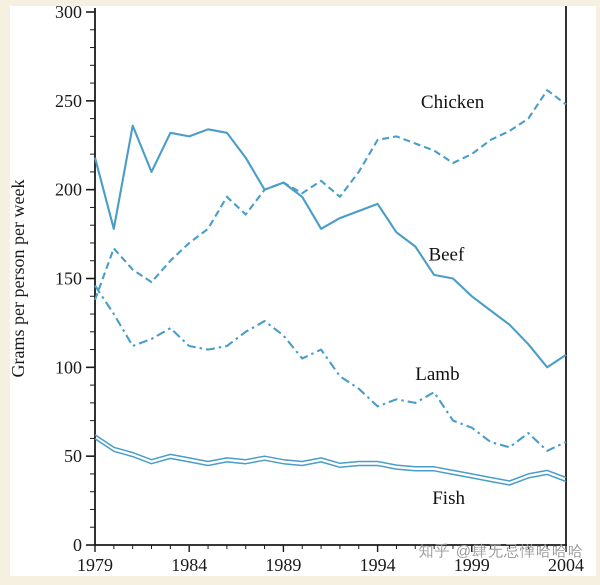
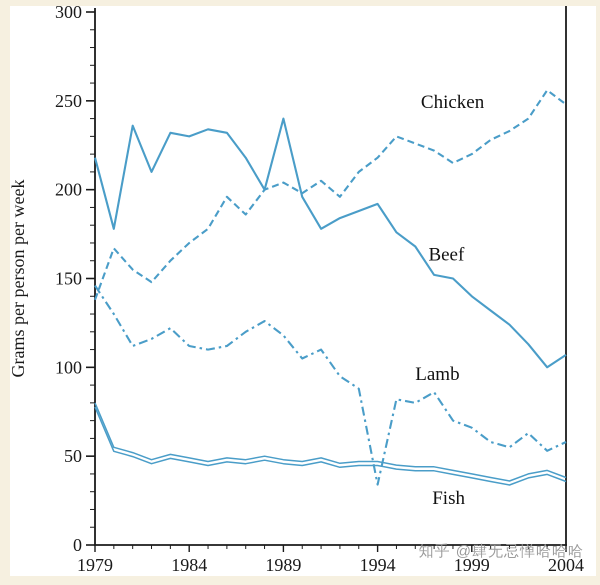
Fish/1979: 62 -> 80
Beef/1989: 204 -> 240
Chicken/1994: 228 -> 218
Lamb/1994: 78 -> 34
